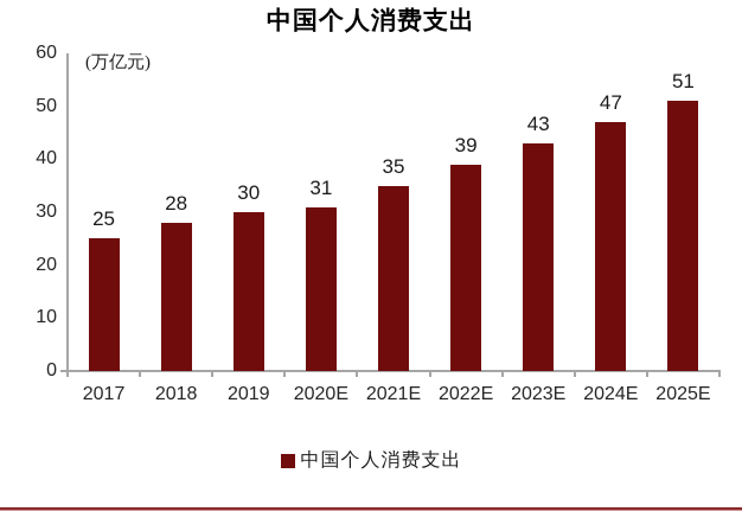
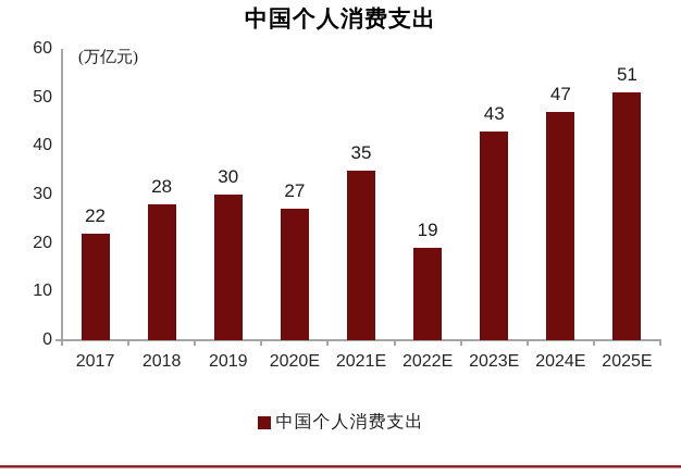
2017: 25 -> 22
2020E: 31 -> 27
2022E: 39 -> 19
